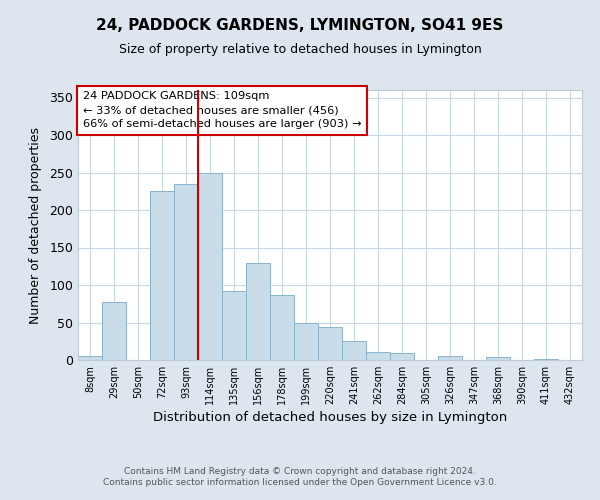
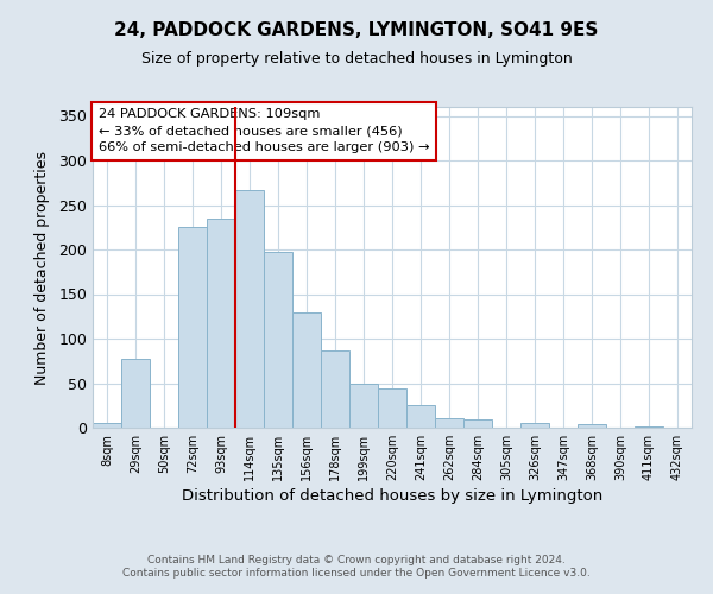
114sqm: 250 -> 267
135sqm: 92 -> 198
